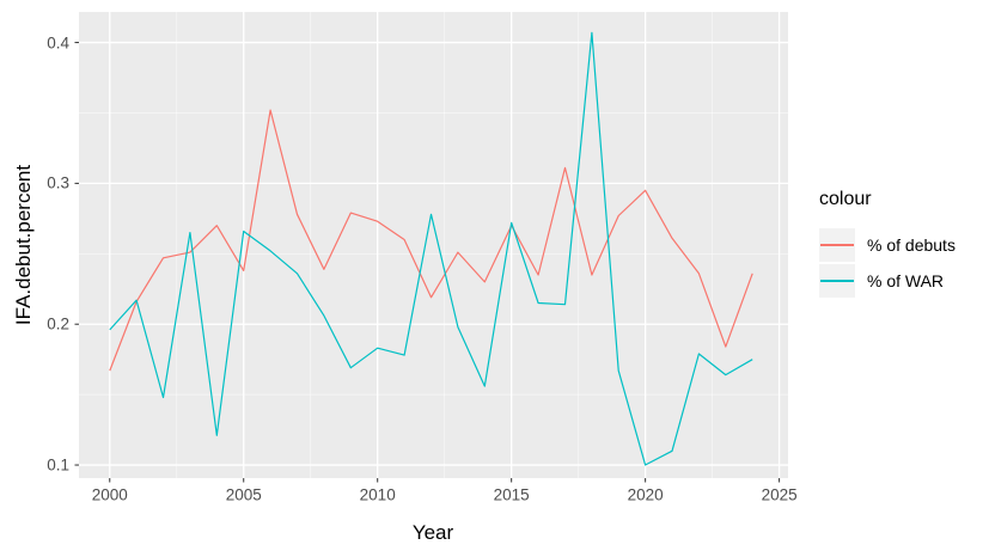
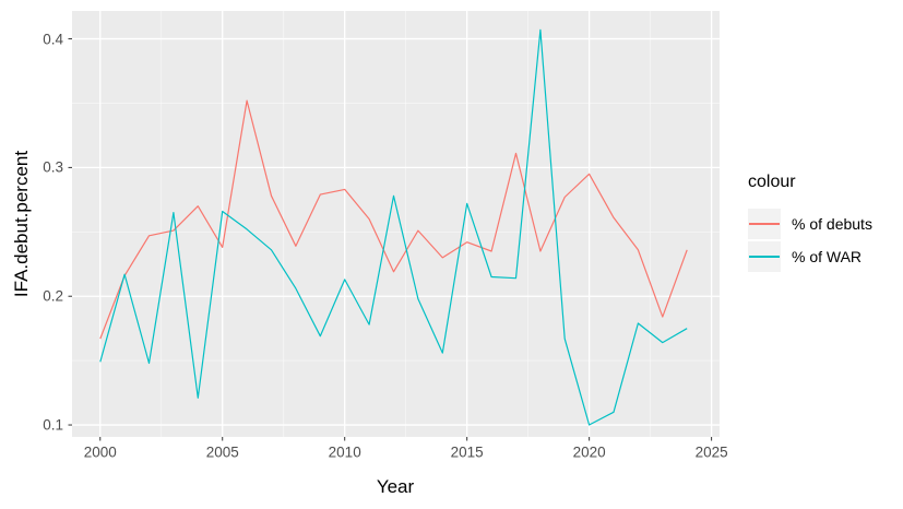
% of WAR/2000: 0.196 -> 0.149
% of debuts/2010: 0.273 -> 0.283
% of WAR/2010: 0.183 -> 0.213
% of debuts/2015: 0.270 -> 0.242
